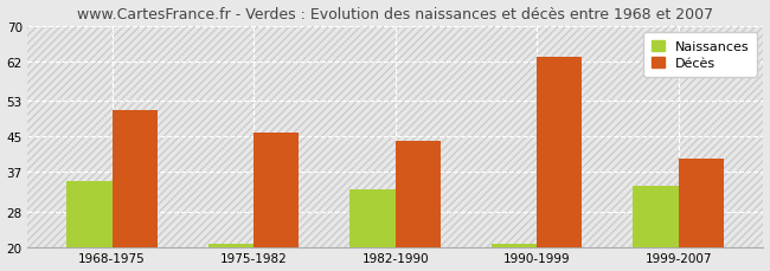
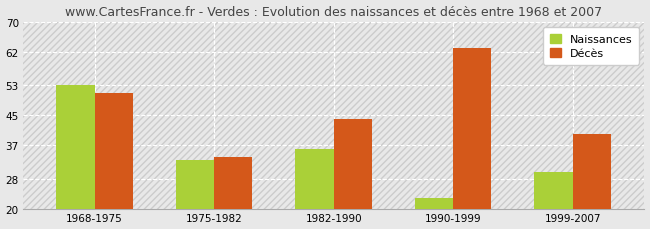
Naissances/1968-1975: 35 -> 53
Naissances/1975-1982: 21 -> 33
Décès/1975-1982: 46 -> 34
Naissances/1982-1990: 33 -> 36
Naissances/1990-1999: 21 -> 23
Naissances/1999-2007: 34 -> 30
